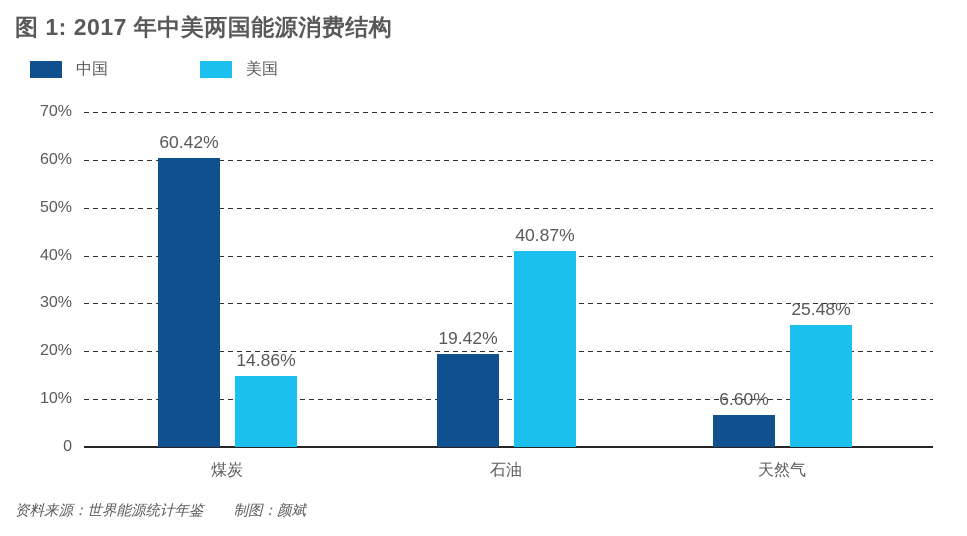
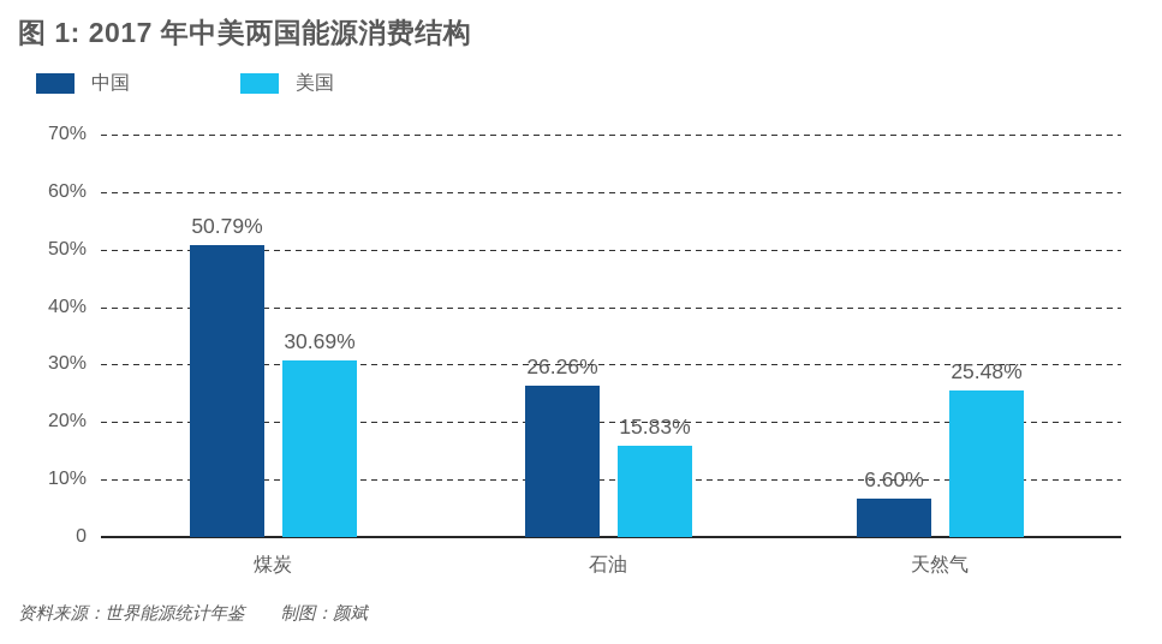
中国/煤炭: 60.42% -> 50.79%
美国/煤炭: 14.86% -> 30.69%
中国/石油: 19.42% -> 26.26%
美国/石油: 40.87% -> 15.83%
